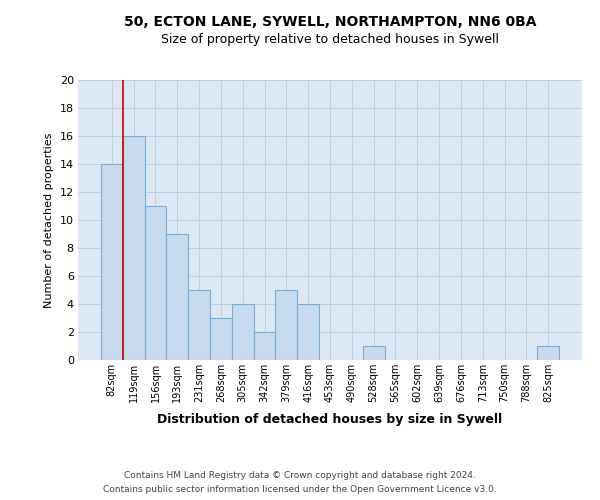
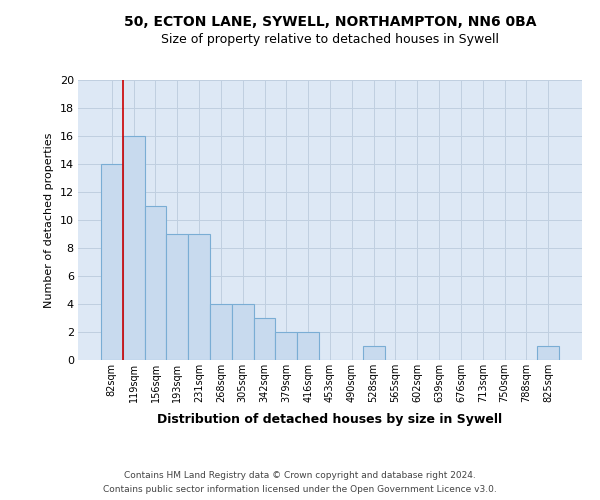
231sqm: 5 -> 9
268sqm: 3 -> 4
342sqm: 2 -> 3
379sqm: 5 -> 2
416sqm: 4 -> 2
